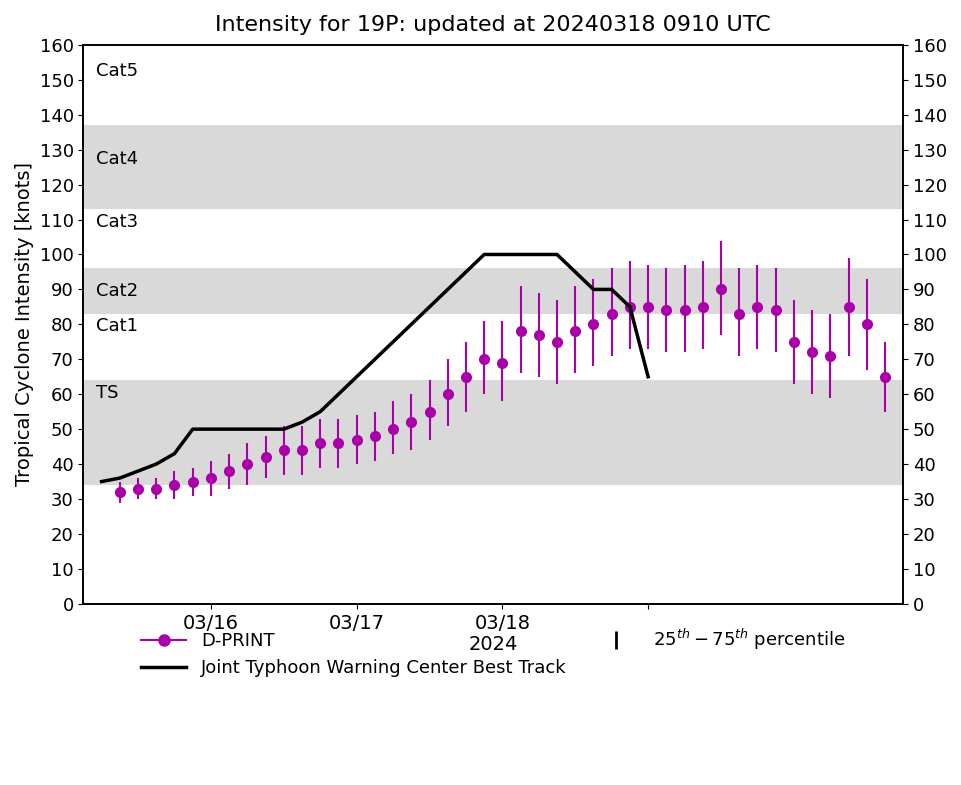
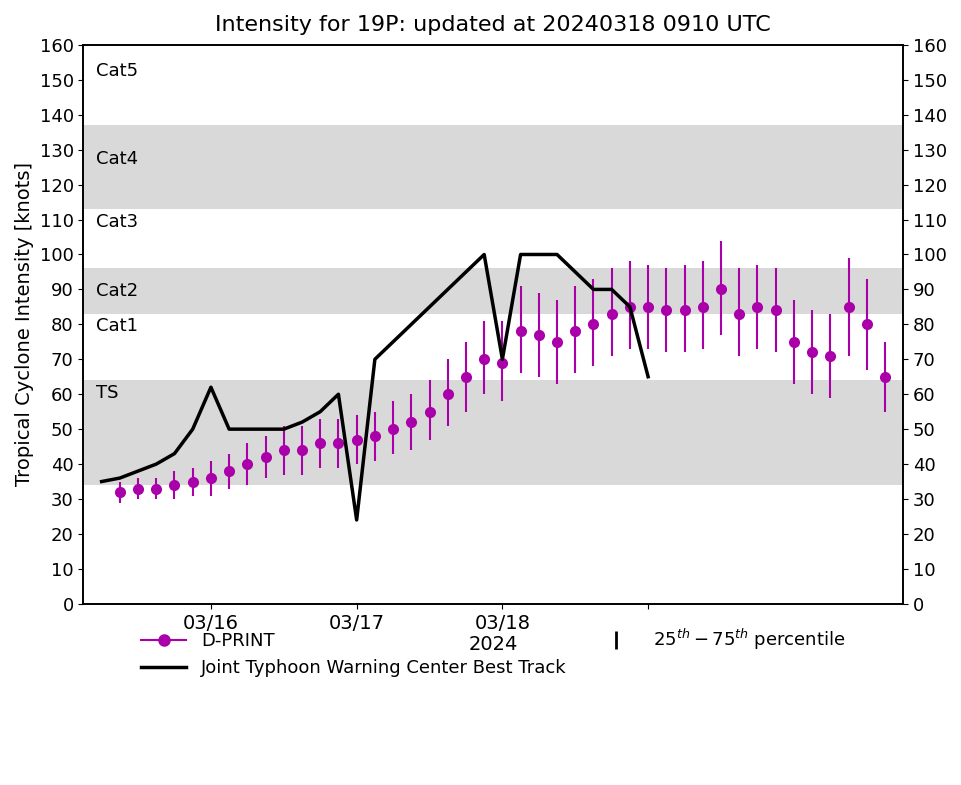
Joint Typhoon Warning Center Best Track/03/16: 50 -> 62
Joint Typhoon Warning Center Best Track/03/17: 65 -> 24
Joint Typhoon Warning Center Best Track/03/18: 100 -> 70
